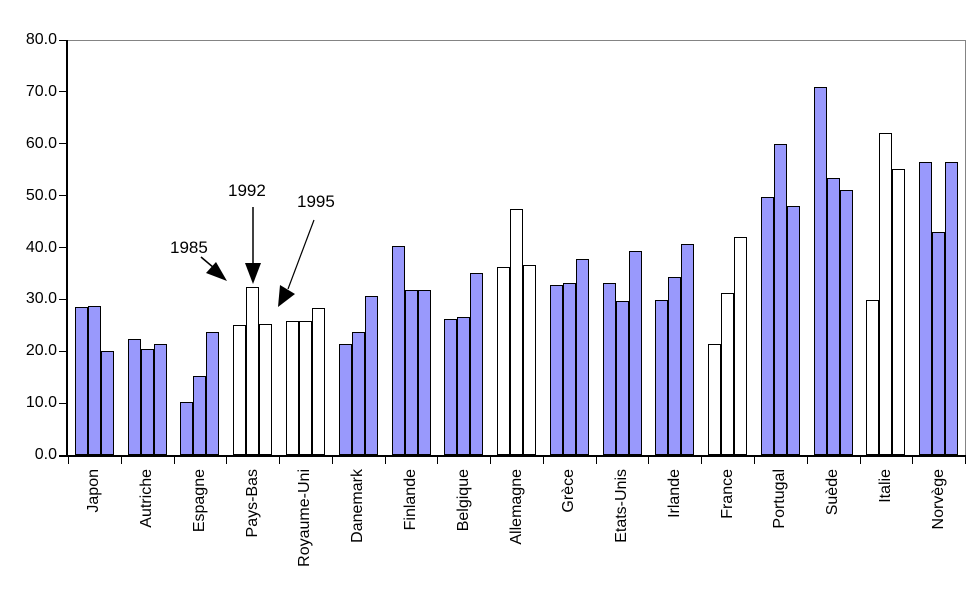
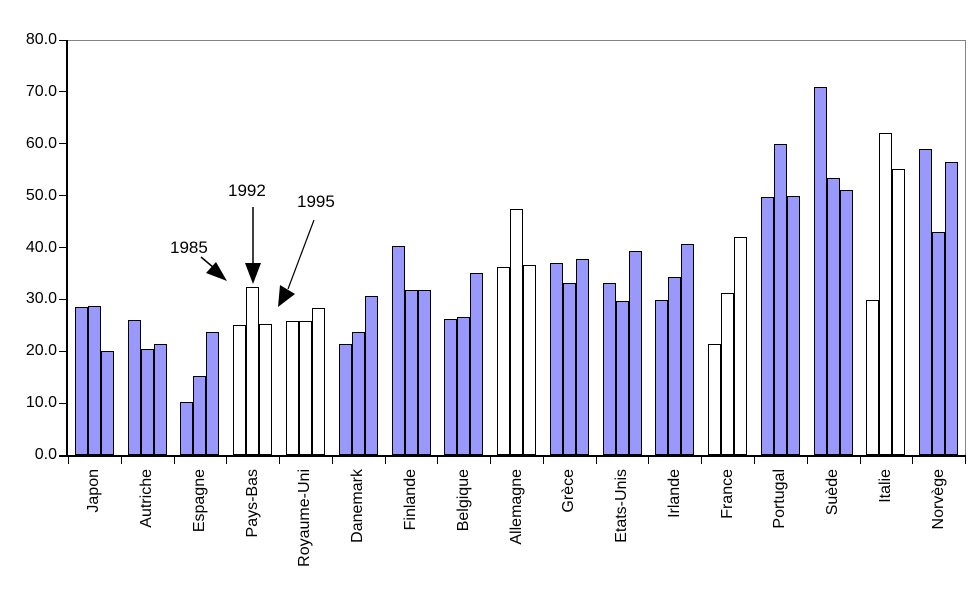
1985/Autriche: 22 -> 26
1985/Grèce: 33 -> 37
1995/Portugal: 48 -> 50
1985/Norvège: 56 -> 59
